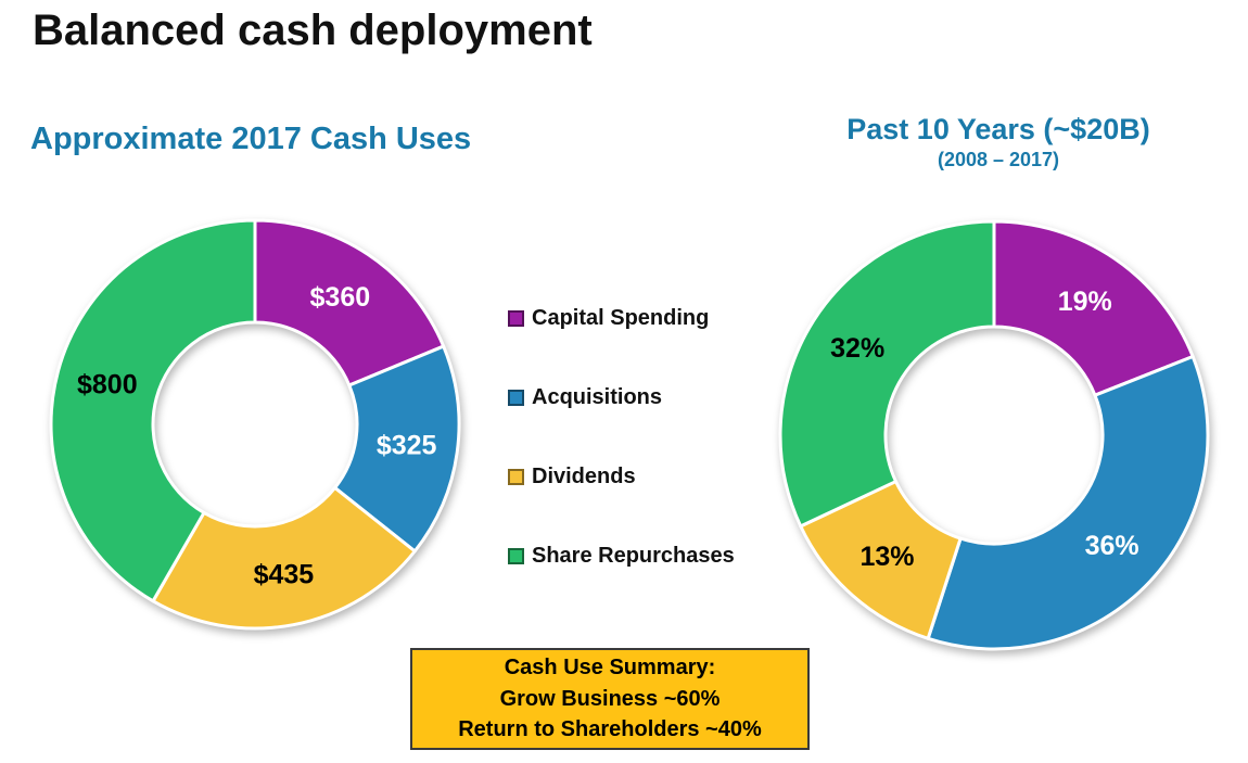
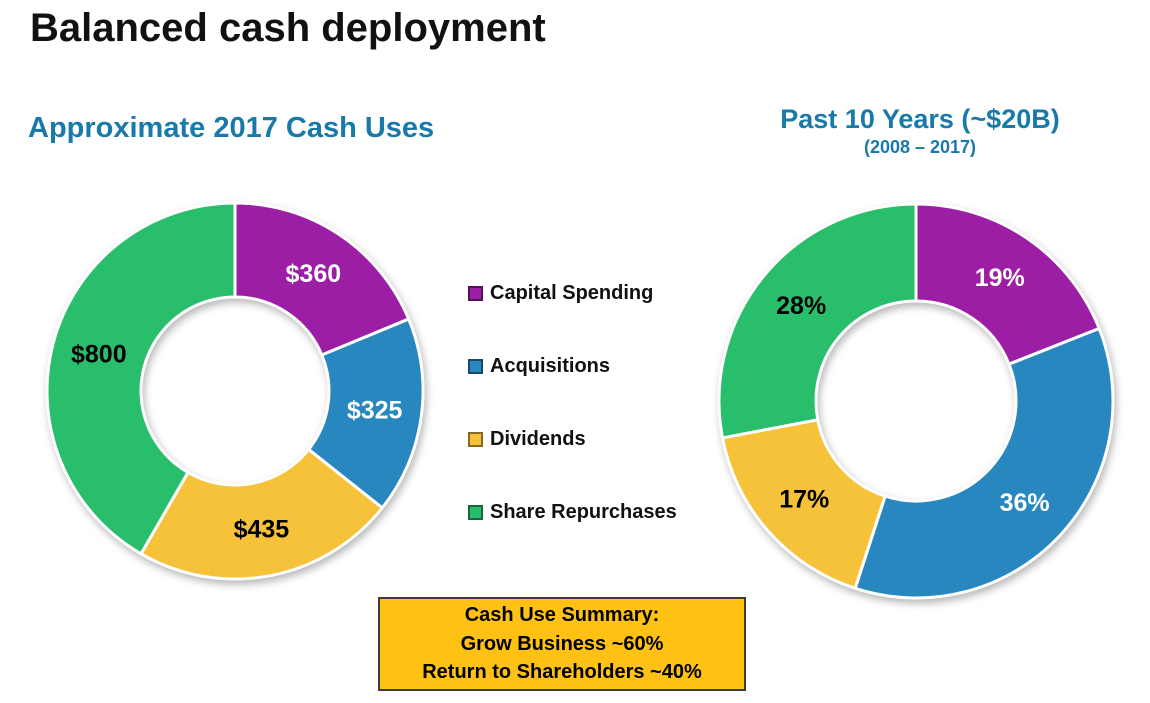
Past 10 Years (~$20B)/Dividends: 13% -> 17%
Past 10 Years (~$20B)/Share Repurchases: 32% -> 28%
